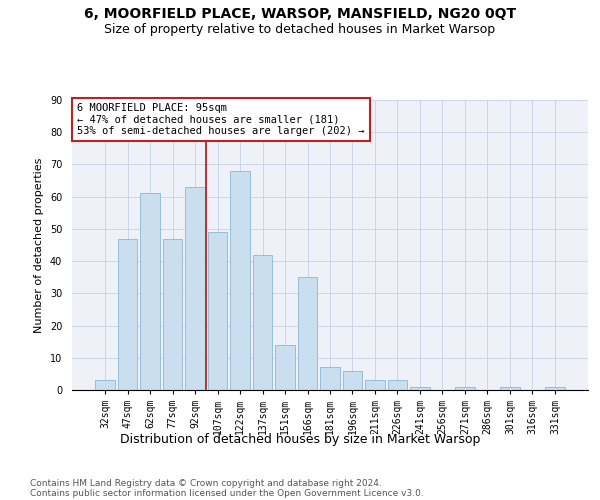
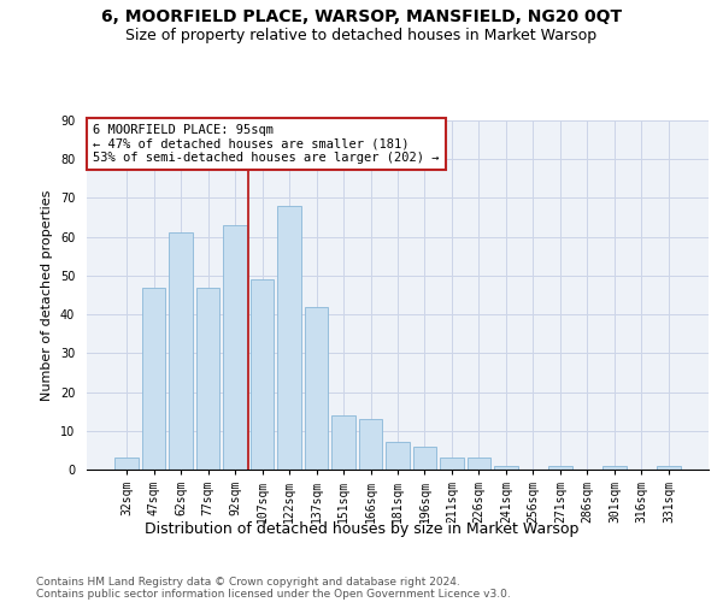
166sqm: 35 -> 13
